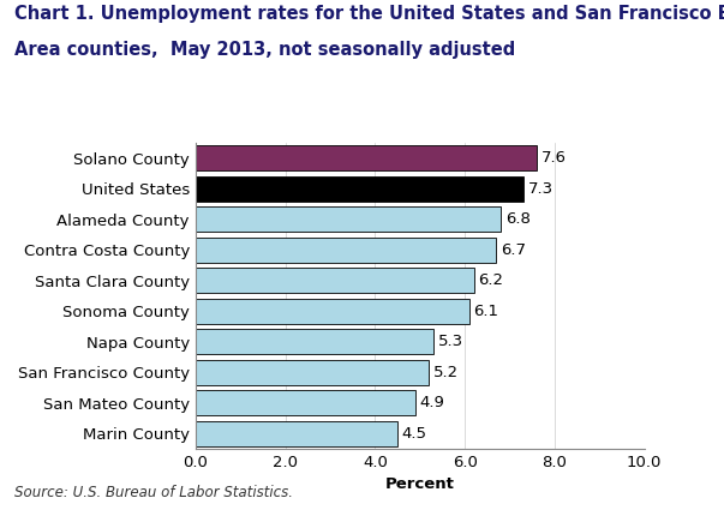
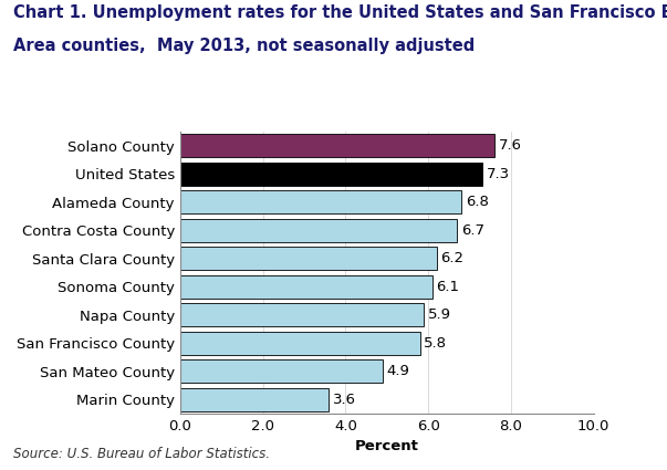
Napa County: 5.3 -> 5.9
San Francisco County: 5.2 -> 5.8
Marin County: 4.5 -> 3.6
